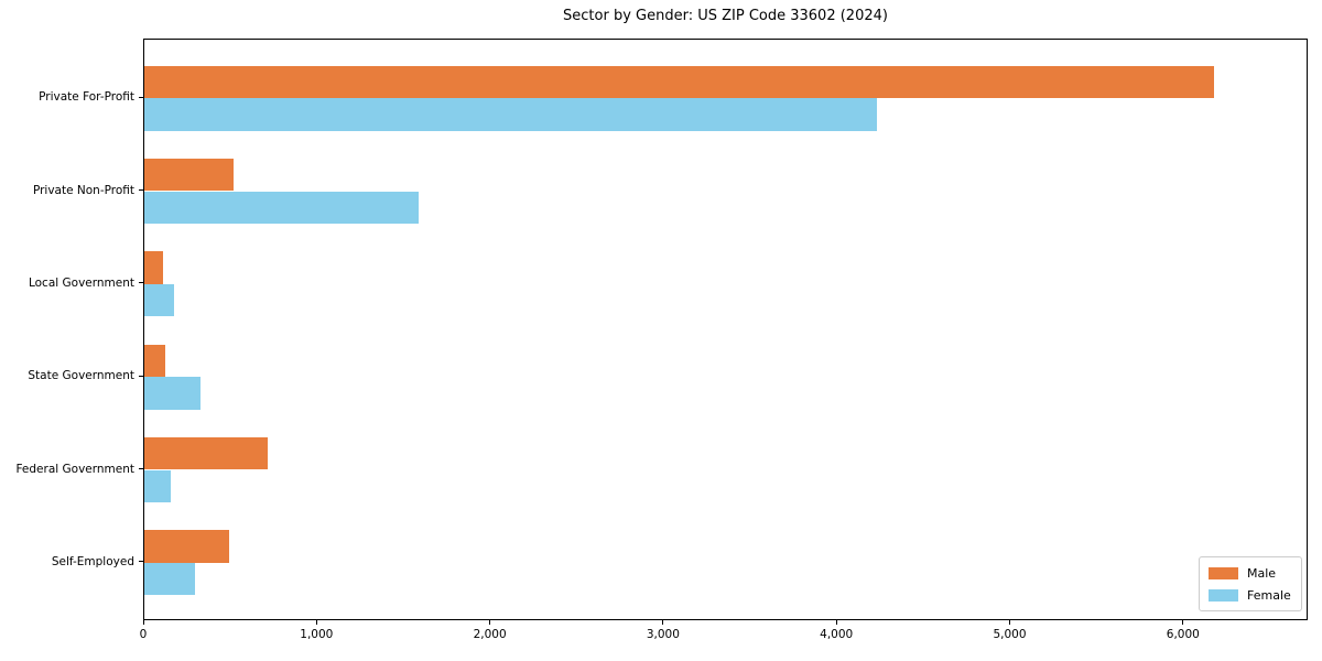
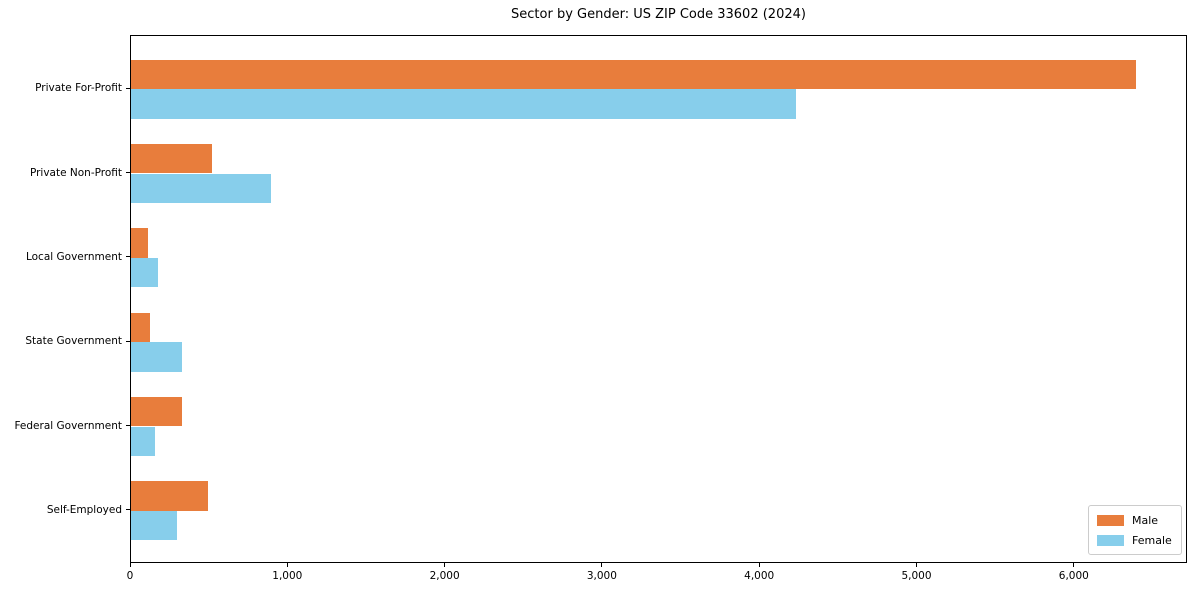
Male/Private For-Profit: 6170 -> 6390
Female/Private Non-Profit: 1580 -> 890
Male/Federal Government: 710 -> 320
